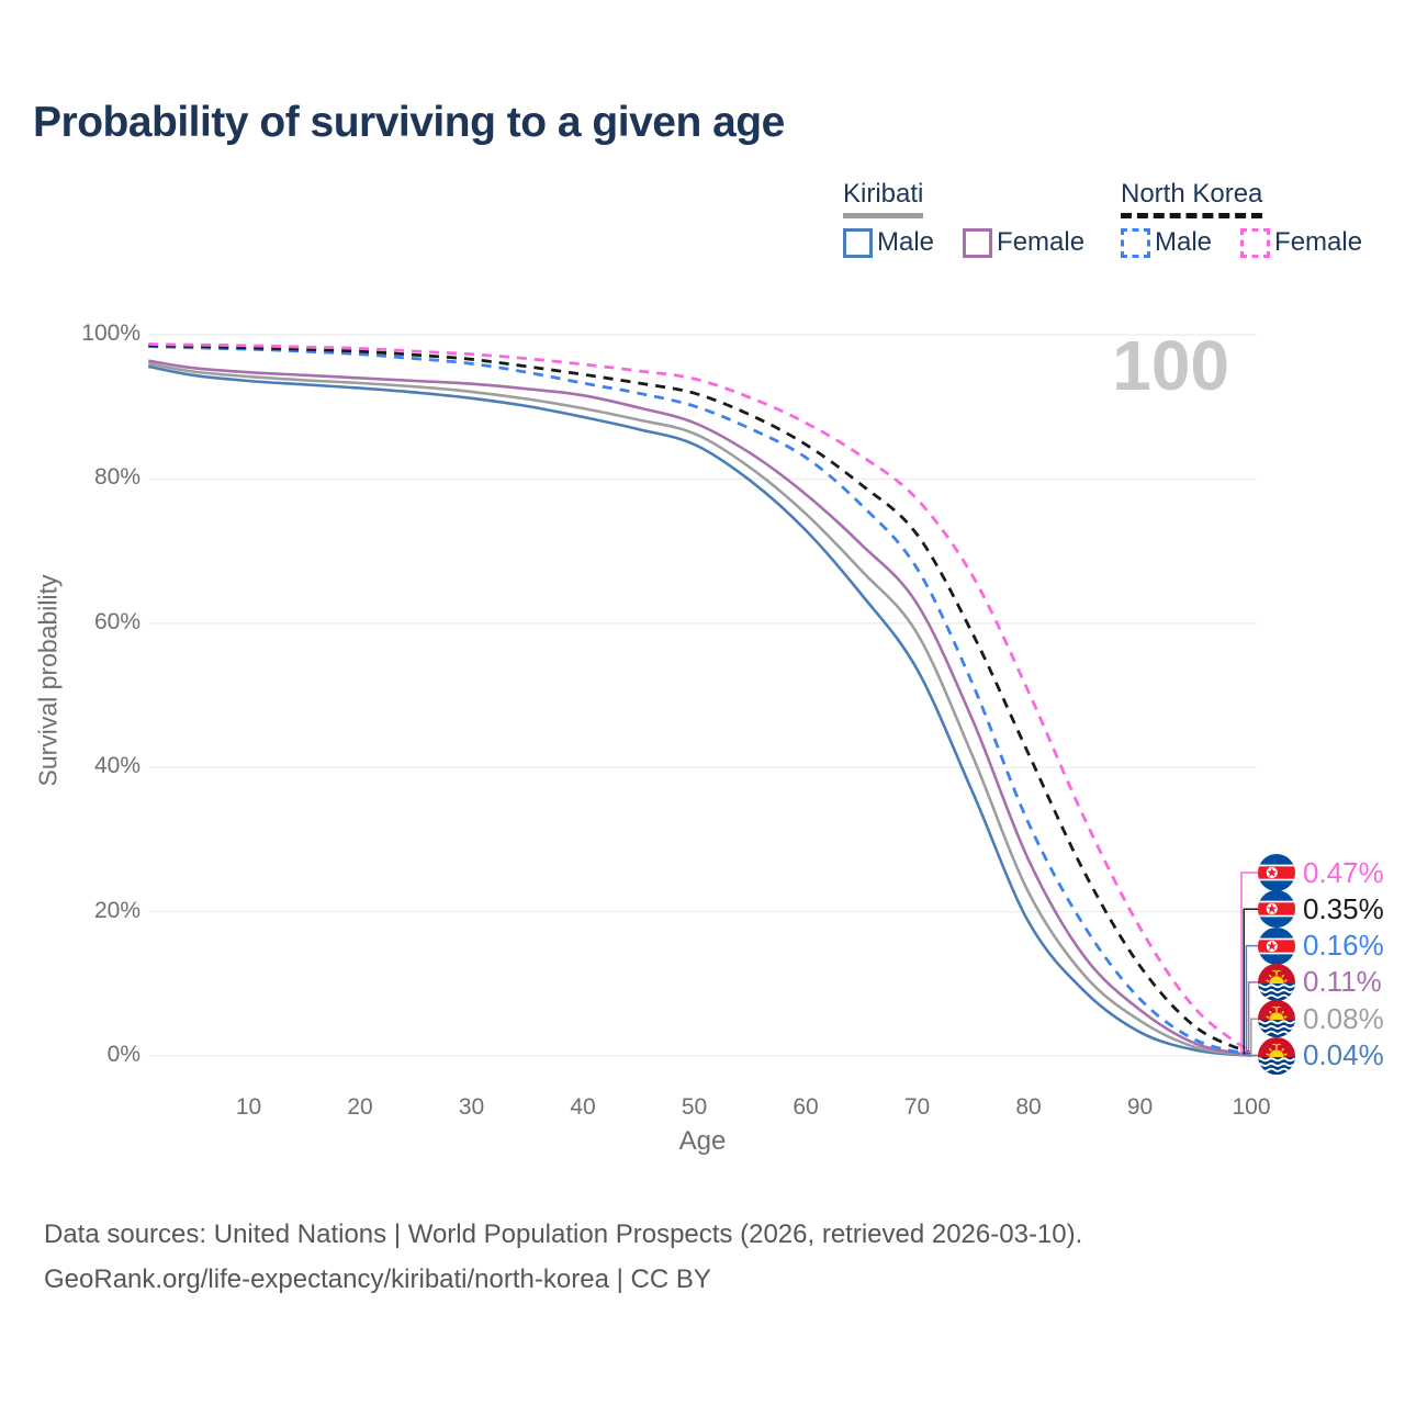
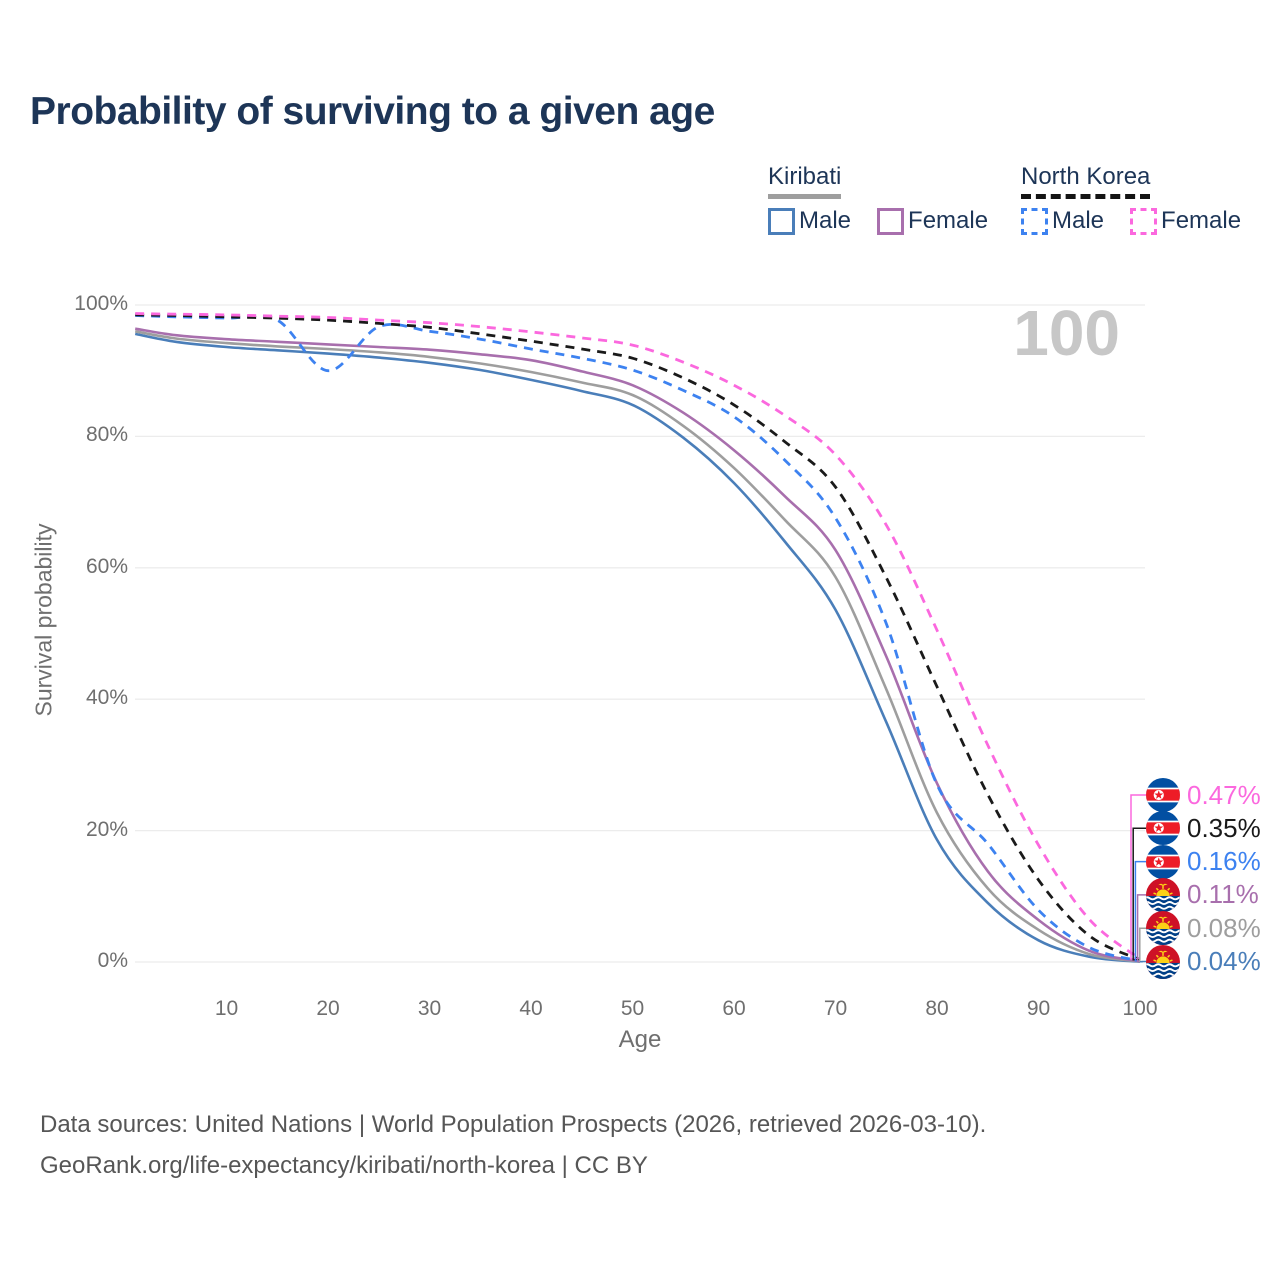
North Korea Male/20: 97% -> 90%
North Korea Male/80: 32% -> 27%
